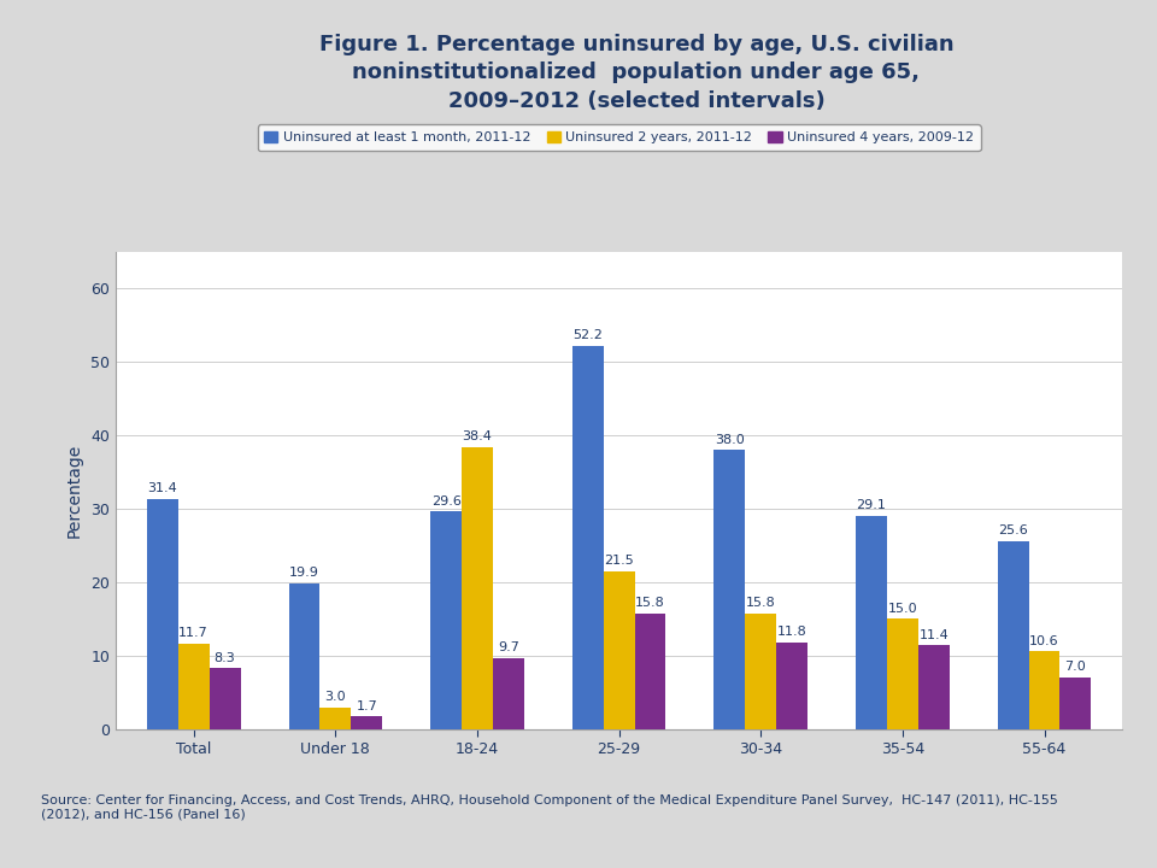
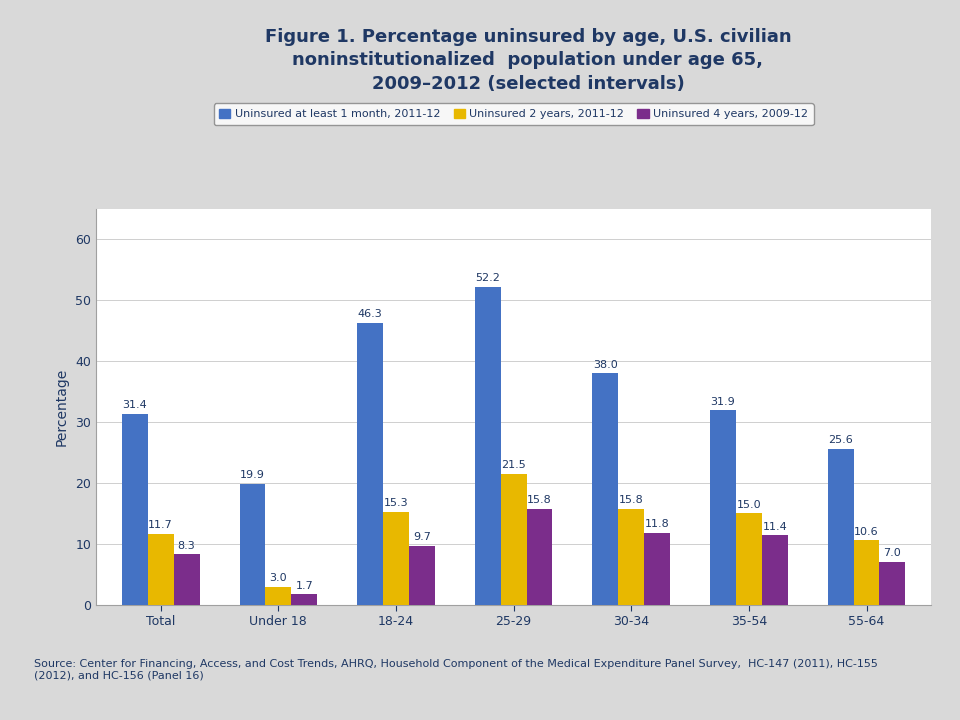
Uninsured at least 1 month, 2011-12/18-24: 29.6 -> 46.3
Uninsured 2 years, 2011-12/18-24: 38.4 -> 15.3
Uninsured at least 1 month, 2011-12/35-54: 29.1 -> 31.9
